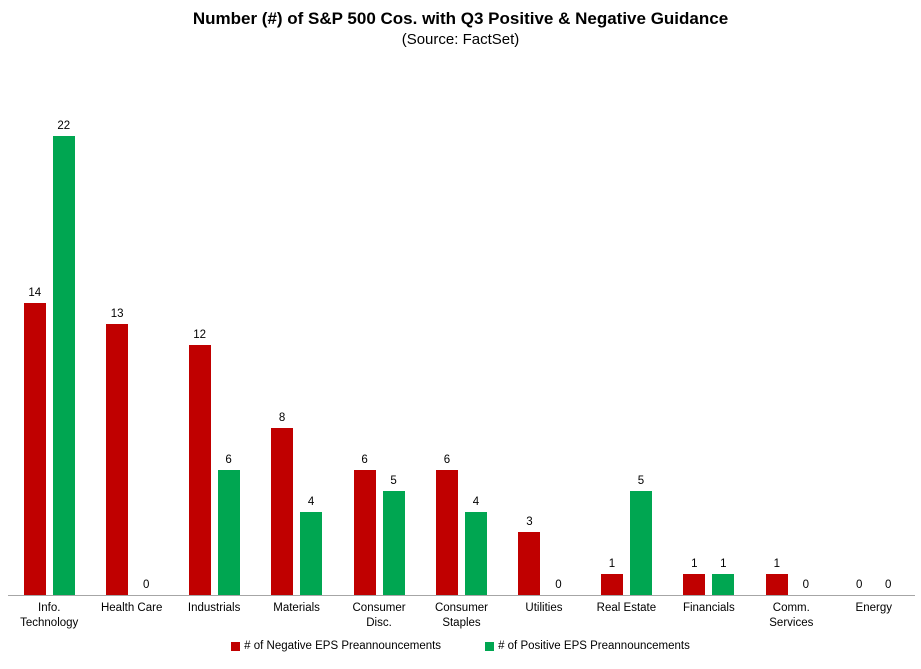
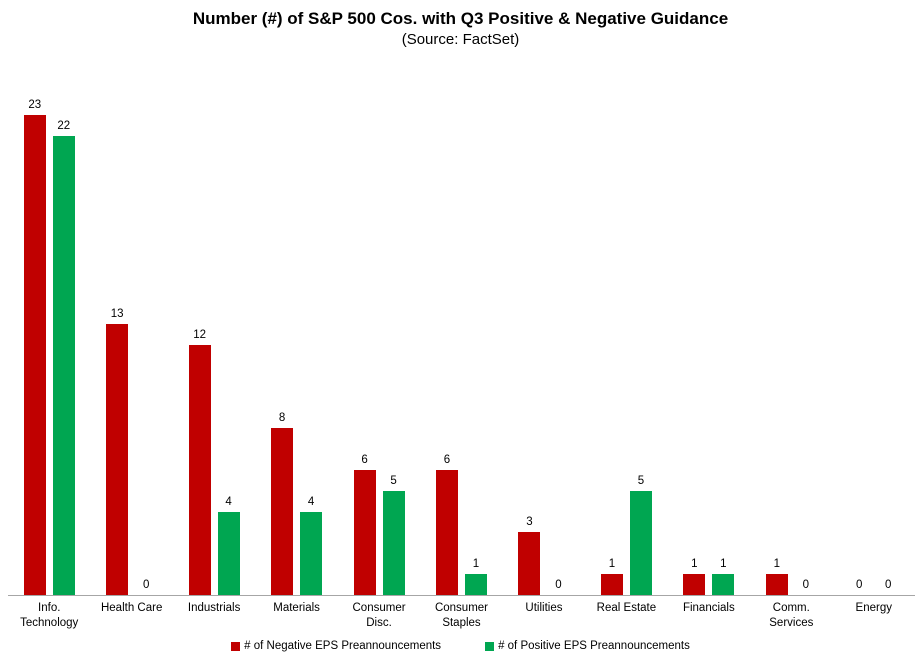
# of Negative EPS Preannouncements/Info. Technology: 14 -> 23
# of Positive EPS Preannouncements/Industrials: 6 -> 4
# of Positive EPS Preannouncements/Consumer Staples: 4 -> 1
